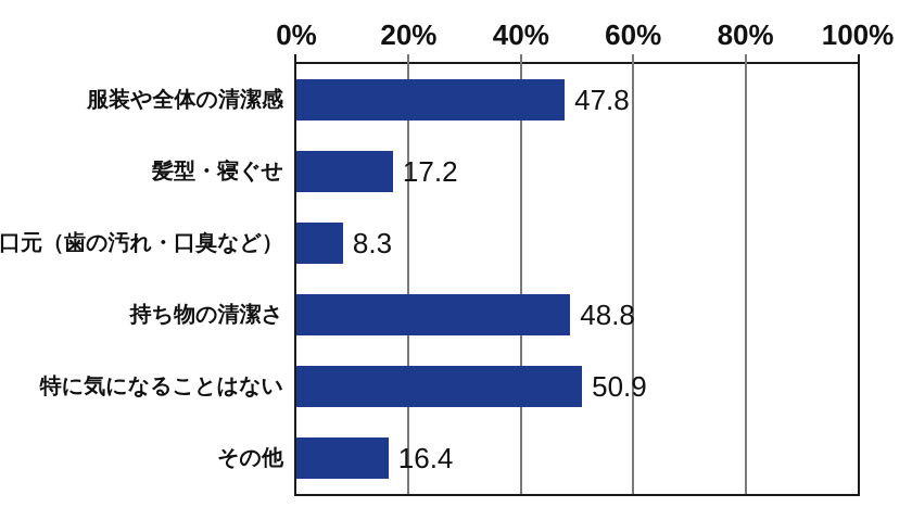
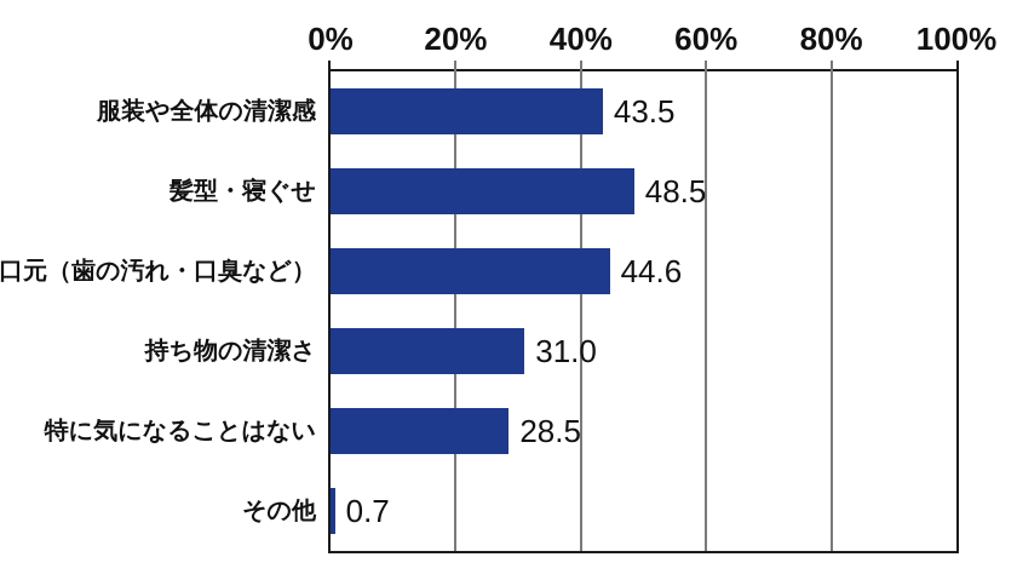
服装や全体の清潔感: 47.8 -> 43.5
髪型・寝ぐせ: 17.2 -> 48.5
口元（歯の汚れ・口臭など）: 8.3 -> 44.6
持ち物の清潔さ: 48.8 -> 31.0
特に気になることはない: 50.9 -> 28.5
その他: 16.4 -> 0.7
